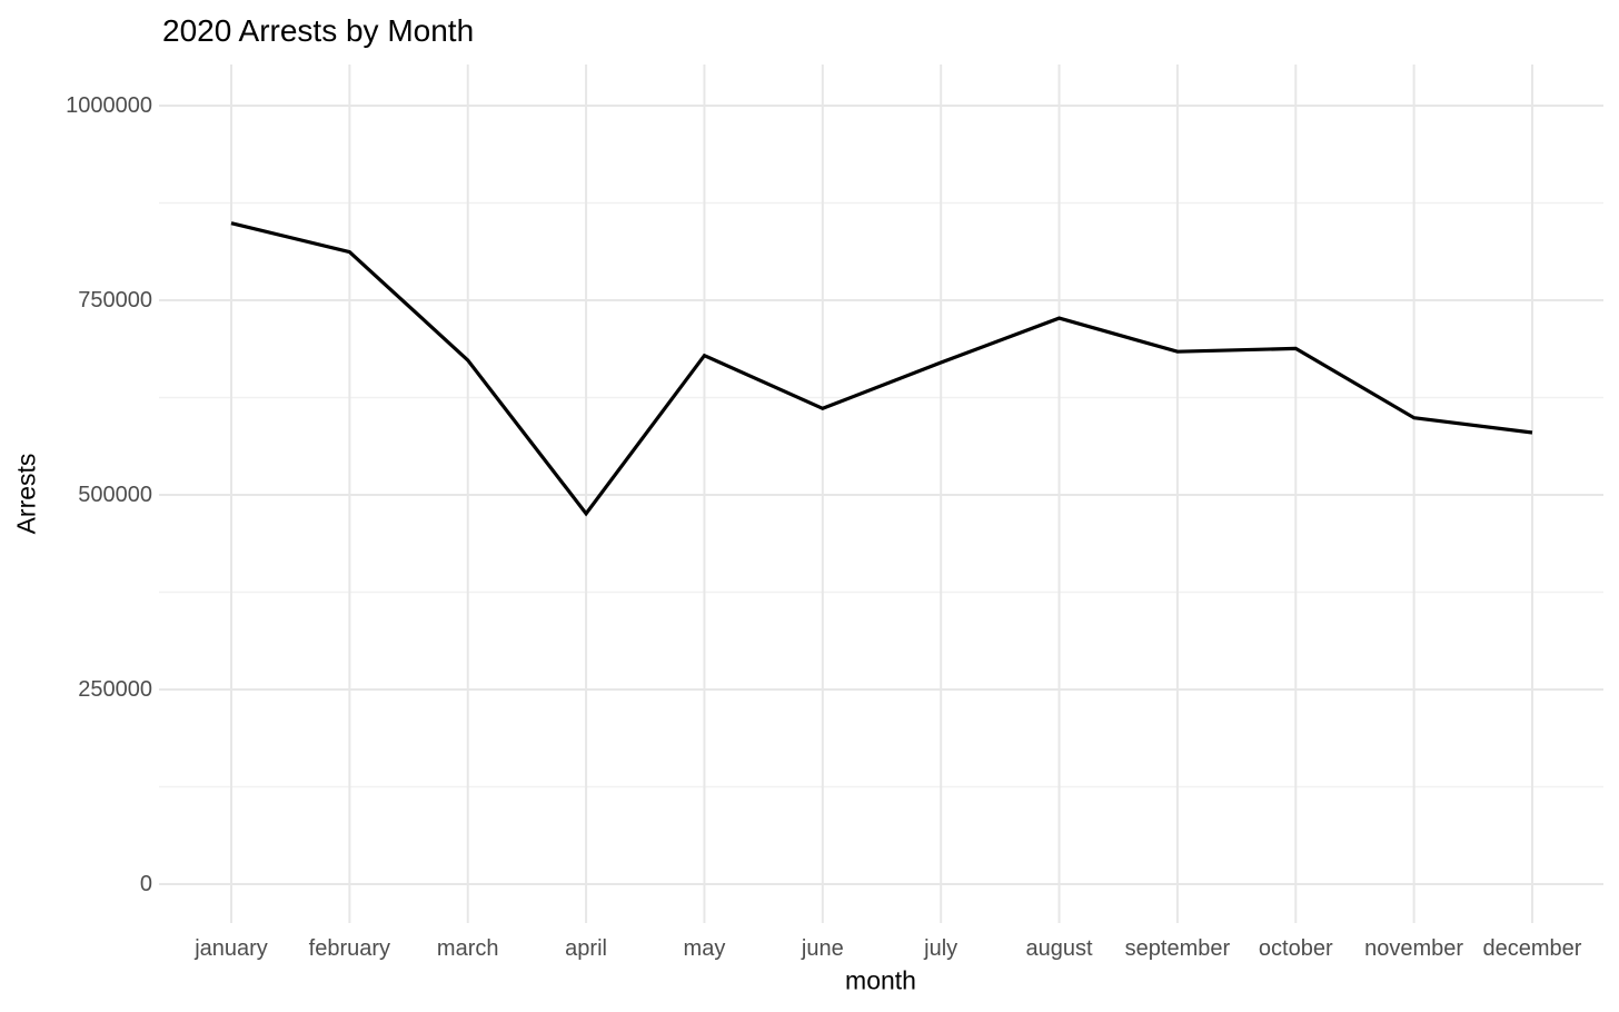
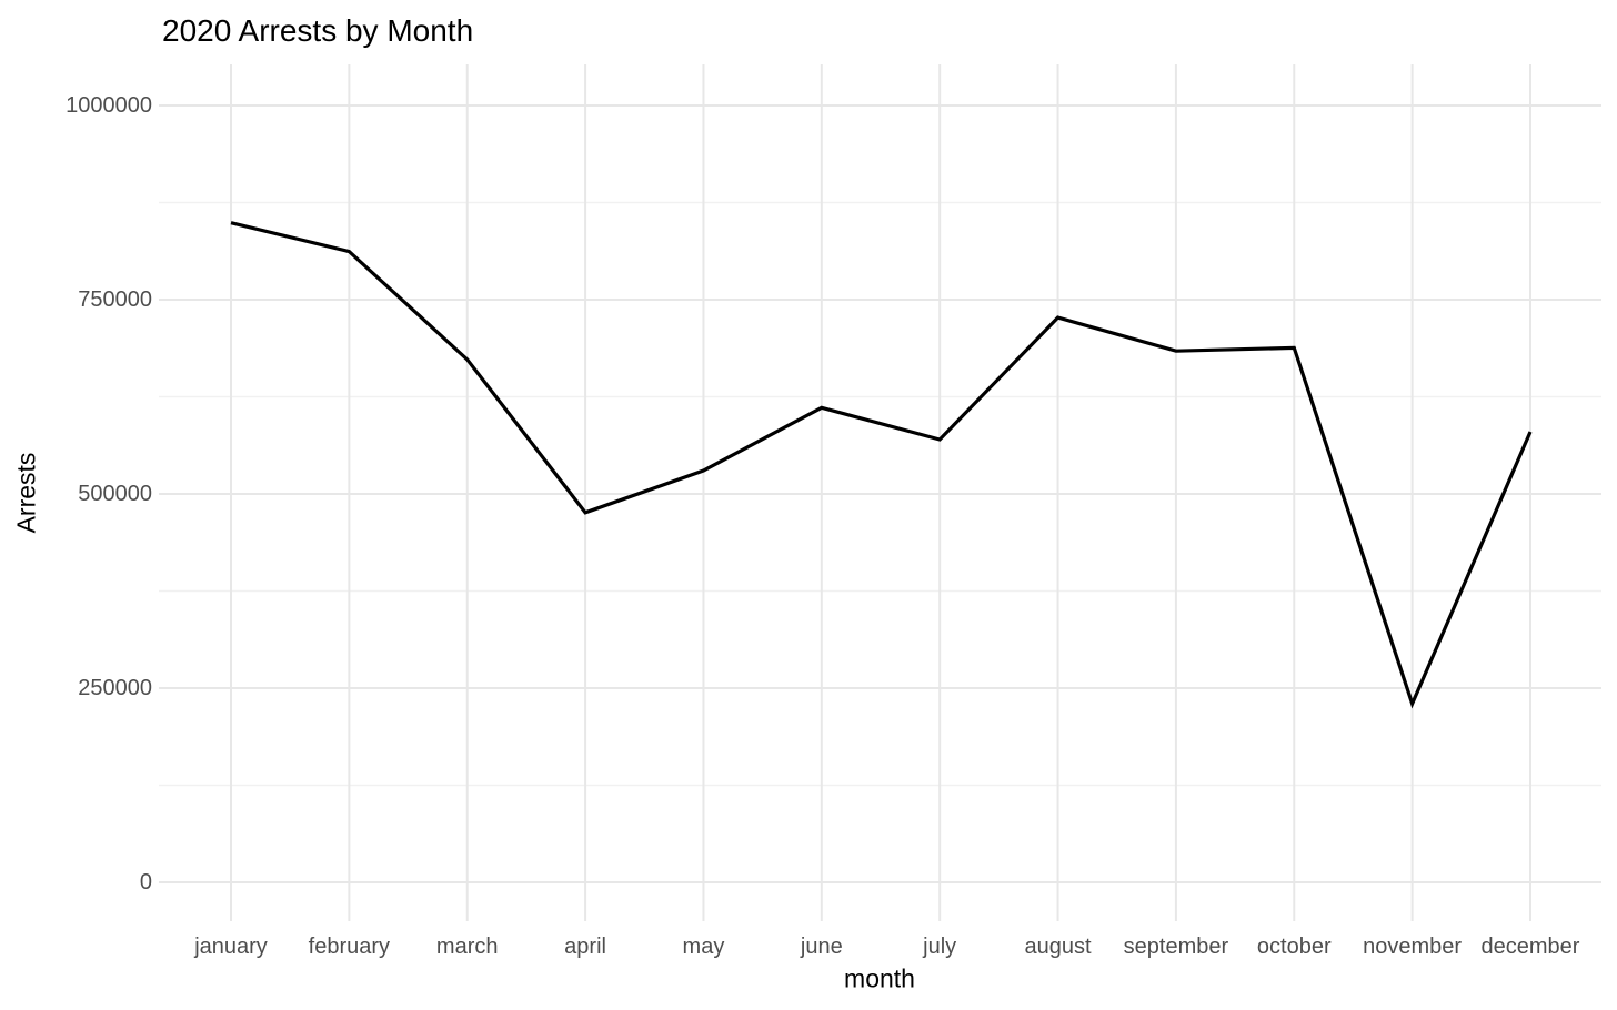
may: 680000 -> 530000
july: 670000 -> 570000
november: 600000 -> 230000
